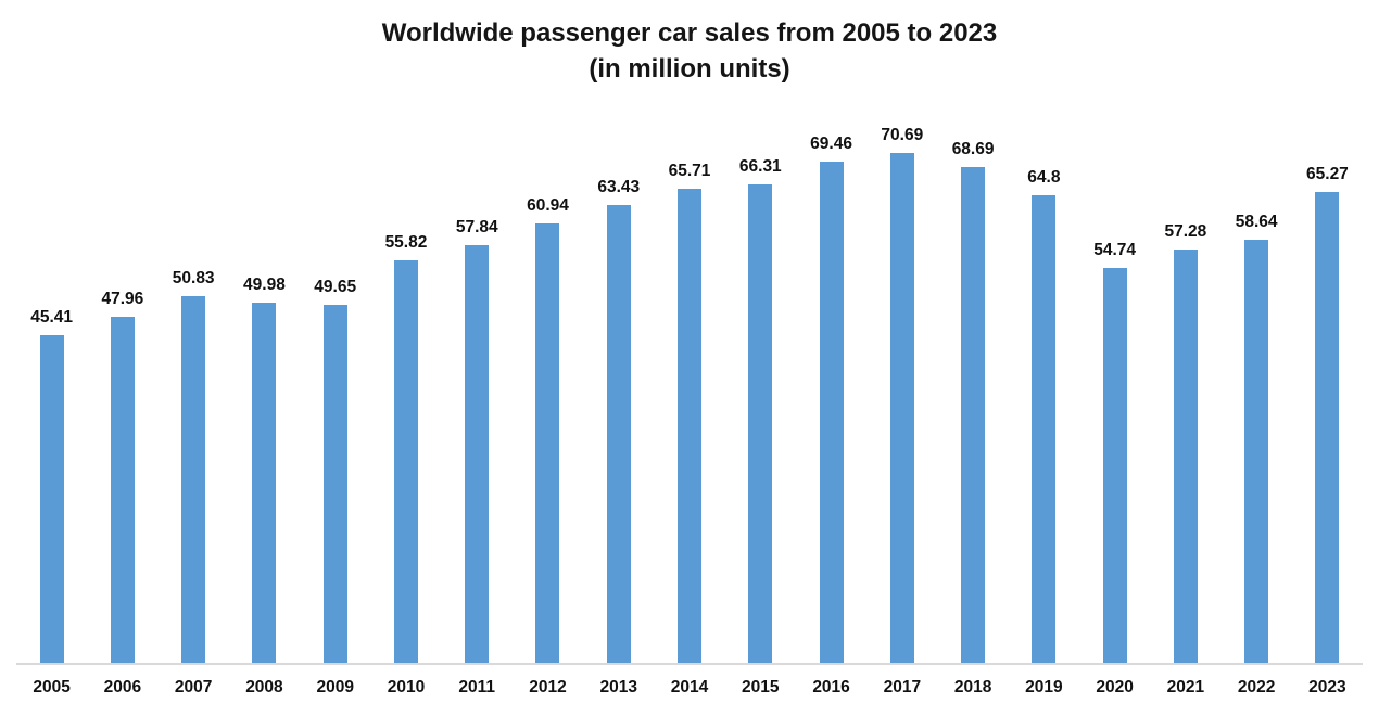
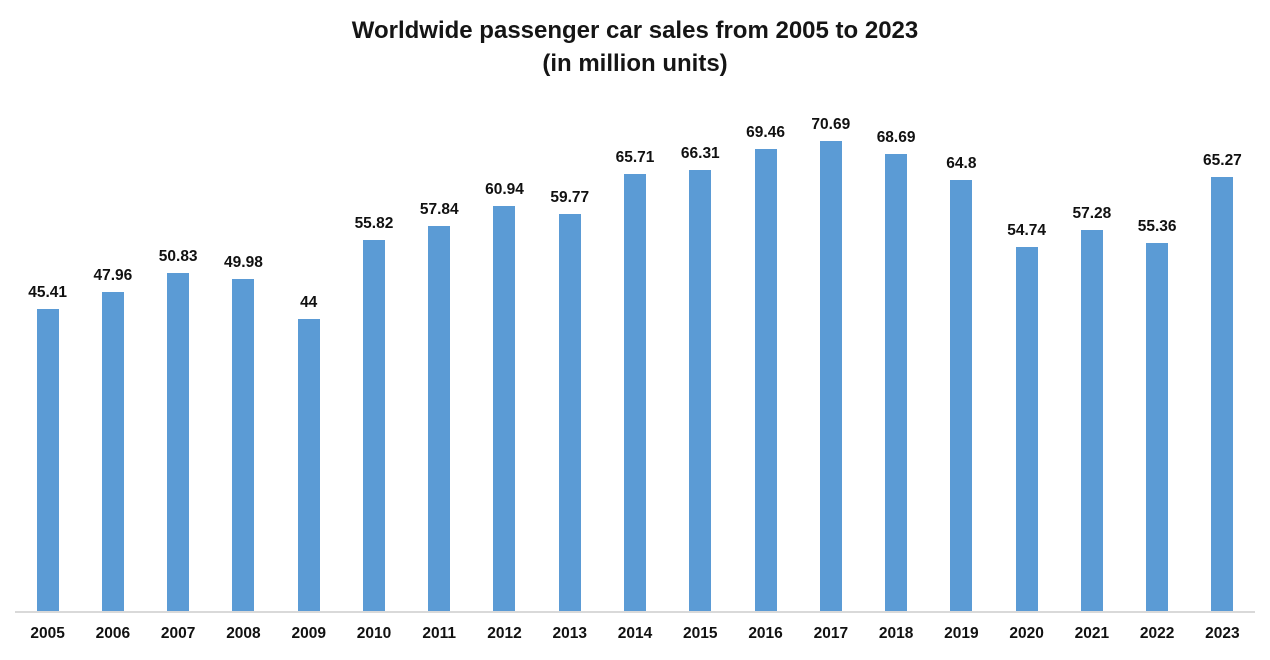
2009: 49.65 -> 44
2013: 63.43 -> 59.77
2022: 58.64 -> 55.36
